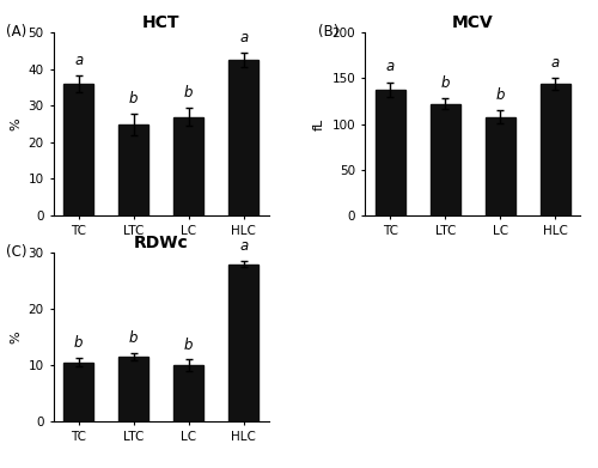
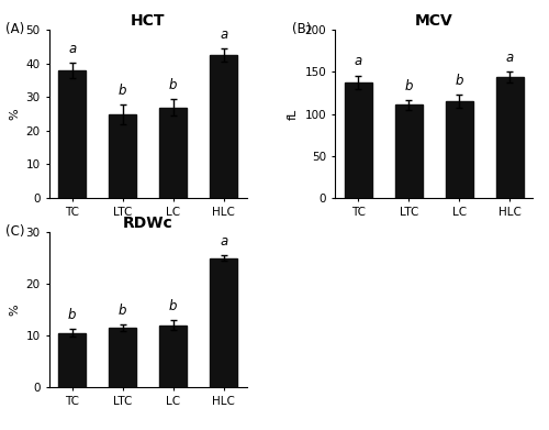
HCT/TC: 36.0 -> 38.0
MCV/LTC: 122 -> 111
MCV/LC: 108 -> 115
RDWc/LC: 10.0 -> 12.0
RDWc/HLC: 28.0 -> 25.0
